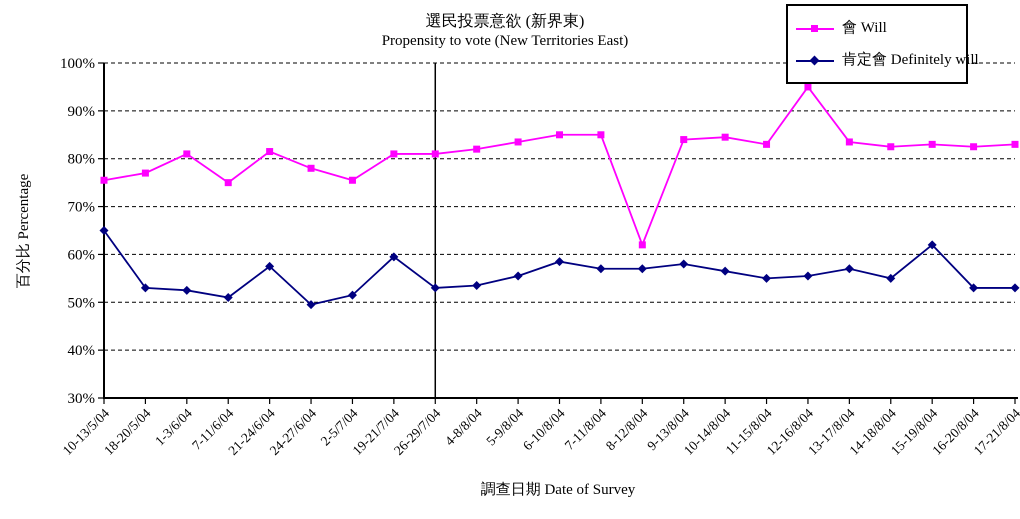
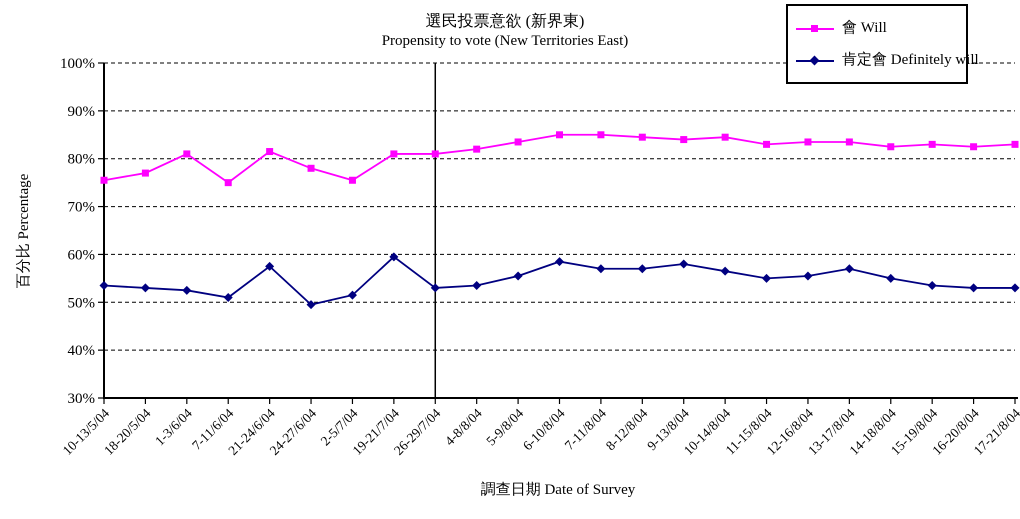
肯定會 Definitely will/10-13/5/04: 65% -> 54%
會 Will/8-12/8/04: 62% -> 84%
會 Will/12-16/8/04: 95% -> 84%
肯定會 Definitely will/15-19/8/04: 62% -> 54%
